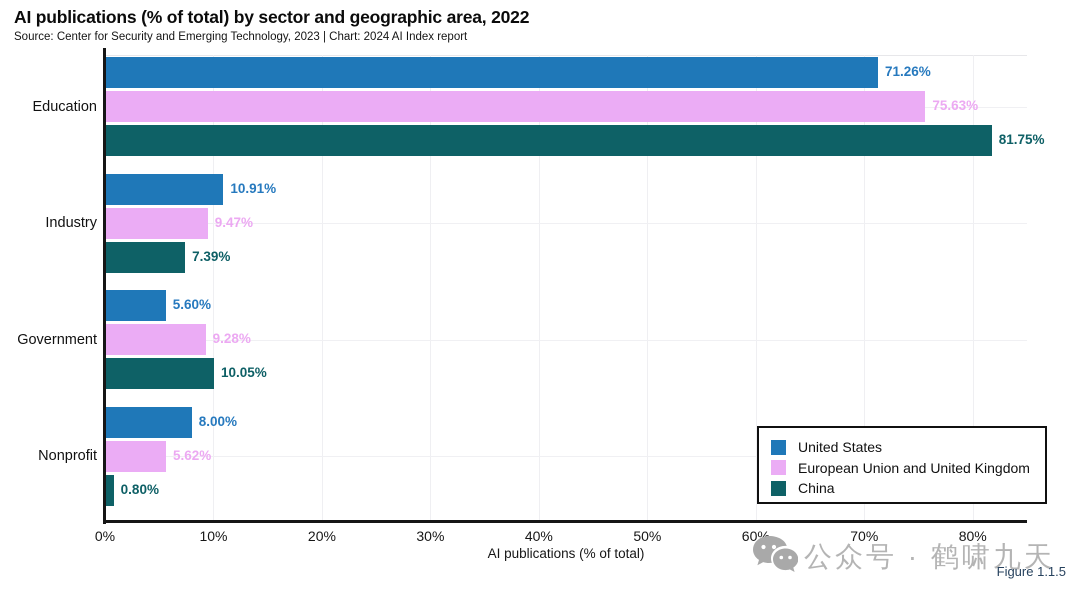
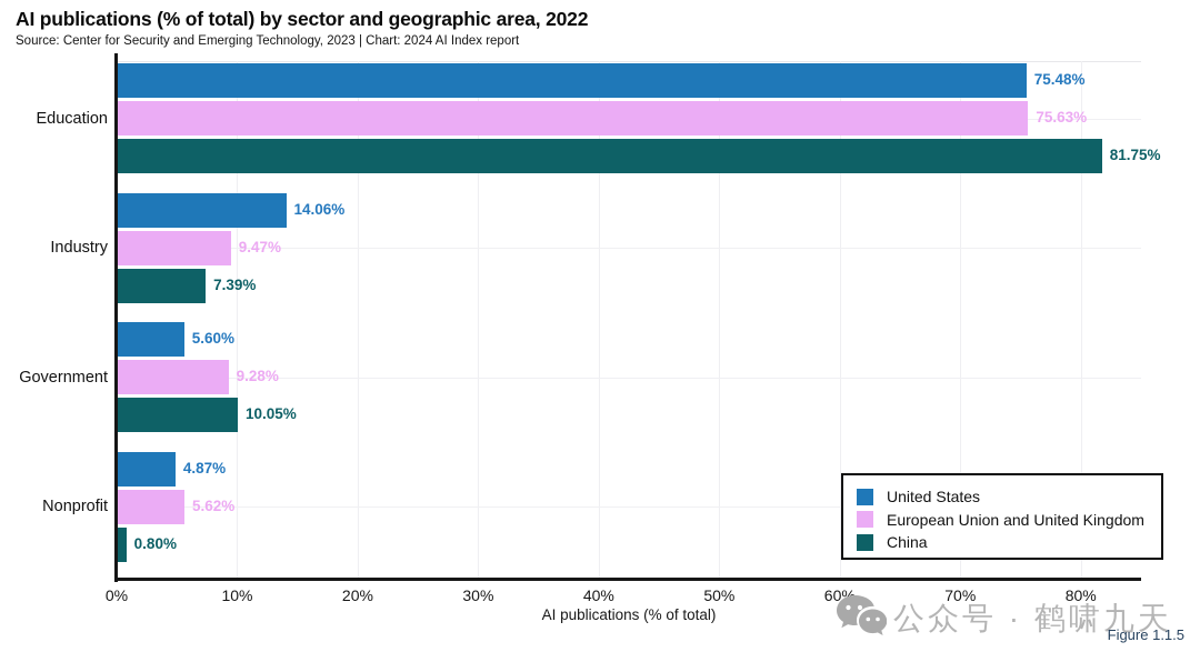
United States/Education: 71.26% -> 75.48%
United States/Industry: 10.91% -> 14.06%
United States/Nonprofit: 8.00% -> 4.87%
